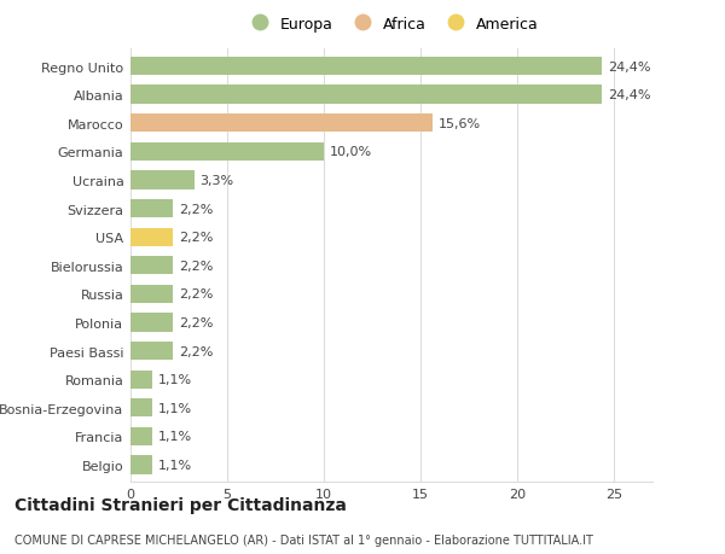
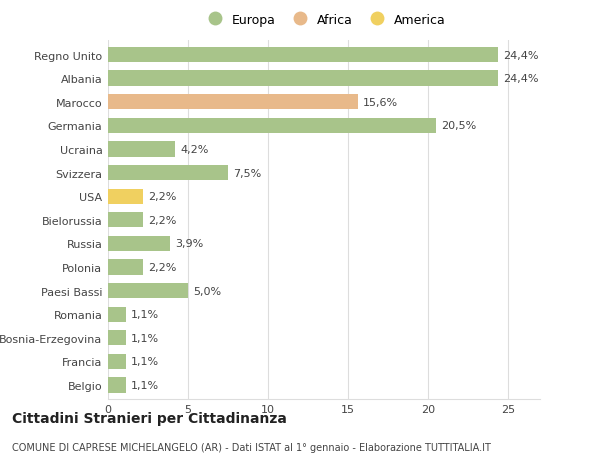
Germania: 10,0% -> 20,5%
Ucraina: 3,3% -> 4,2%
Svizzera: 2,2% -> 7,5%
Russia: 2,2% -> 3,9%
Paesi Bassi: 2,2% -> 5,0%
